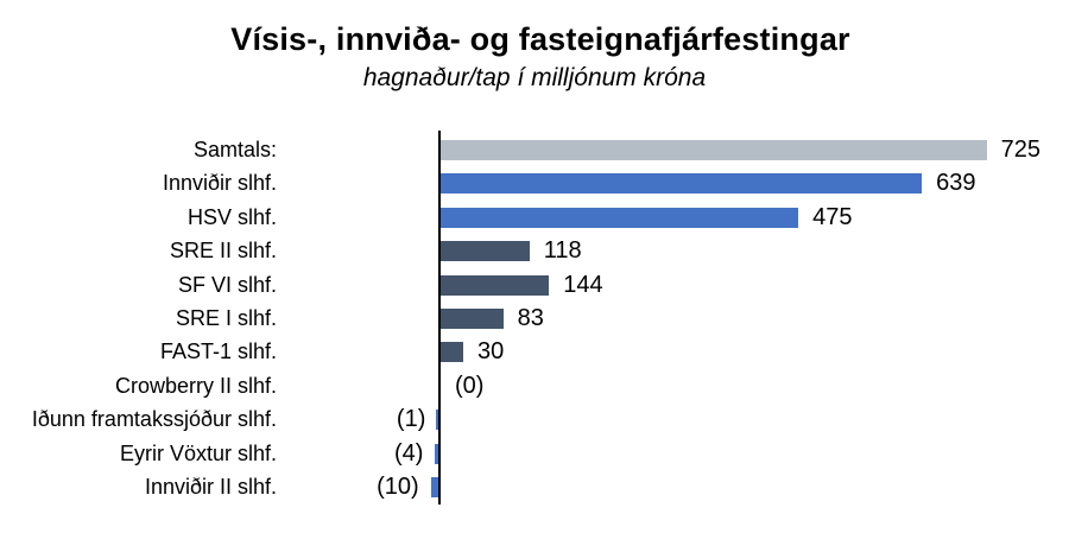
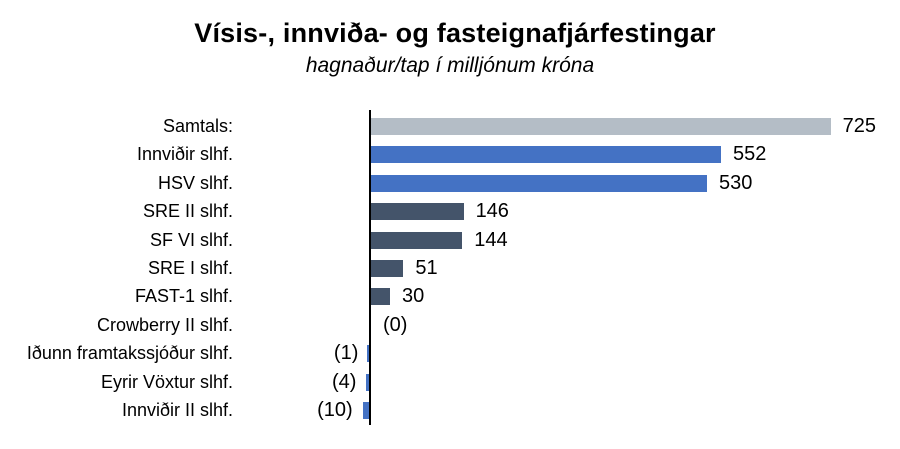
Innviðir slhf.: 639 -> 552
HSV slhf.: 475 -> 530
SRE II slhf.: 118 -> 146
SRE I slhf.: 83 -> 51
